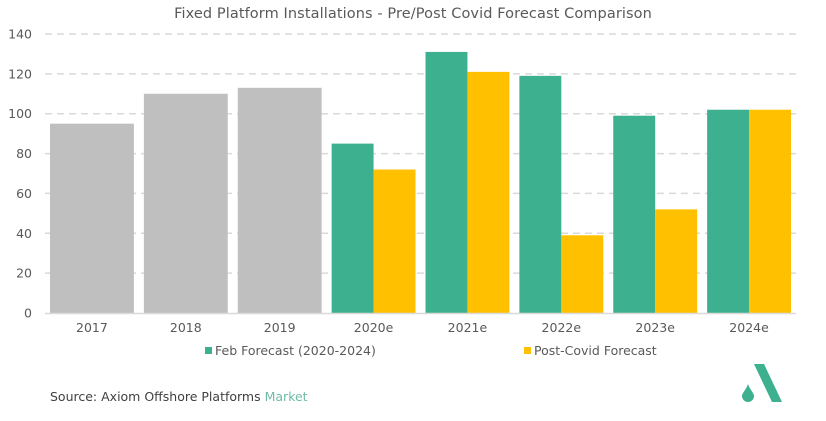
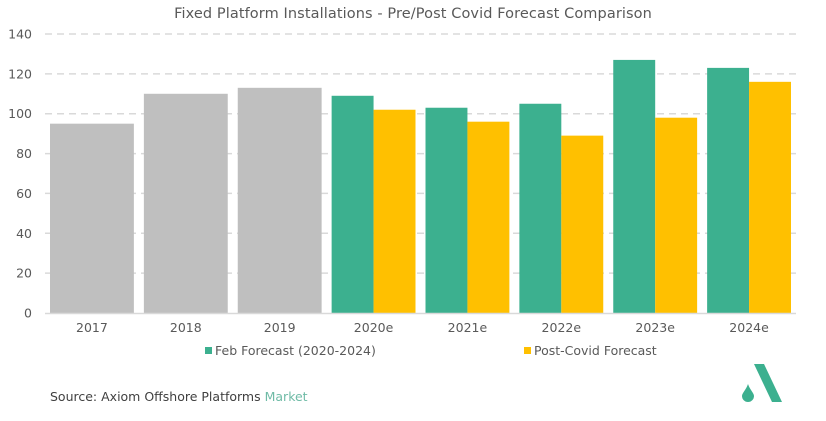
Feb Forecast (2020-2024)/2020e: 85 -> 109
Post-Covid Forecast/2020e: 72 -> 102
Feb Forecast (2020-2024)/2021e: 131 -> 103
Post-Covid Forecast/2021e: 121 -> 96
Feb Forecast (2020-2024)/2022e: 119 -> 105
Post-Covid Forecast/2022e: 39 -> 89
Feb Forecast (2020-2024)/2023e: 99 -> 127
Post-Covid Forecast/2023e: 52 -> 98
Feb Forecast (2020-2024)/2024e: 102 -> 123
Post-Covid Forecast/2024e: 102 -> 116
